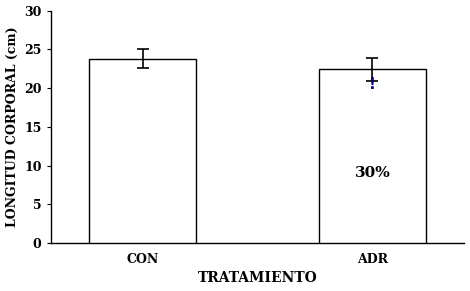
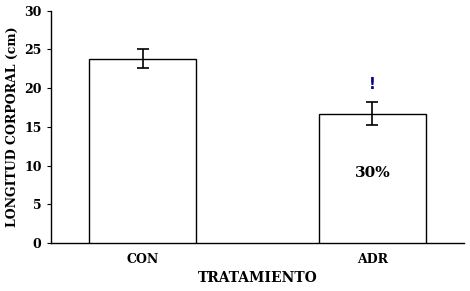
ADR: 22.4 -> 16.7
